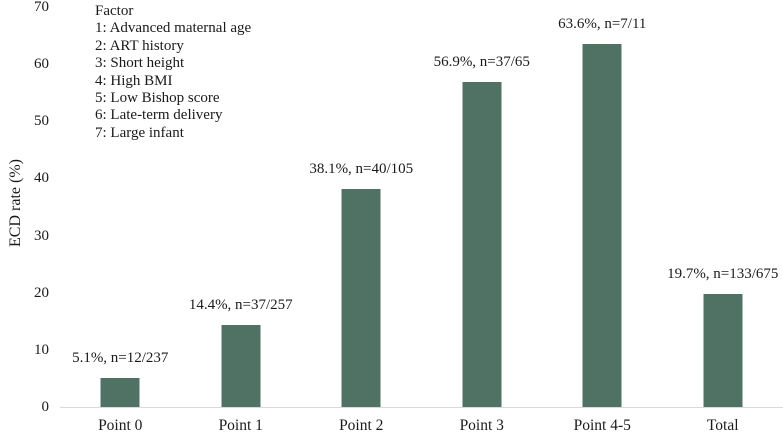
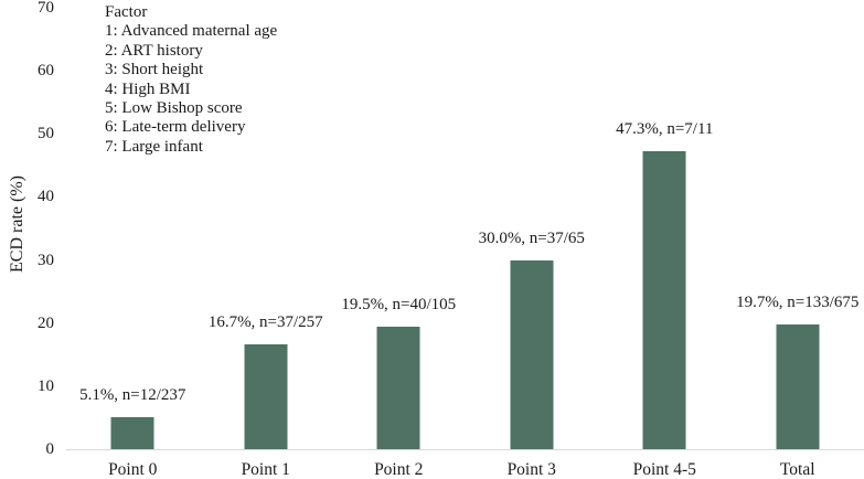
Point 1: 14.4% -> 16.7%
Point 2: 38.1% -> 19.5%
Point 3: 56.9% -> 30.0%
Point 4-5: 63.6% -> 47.3%
